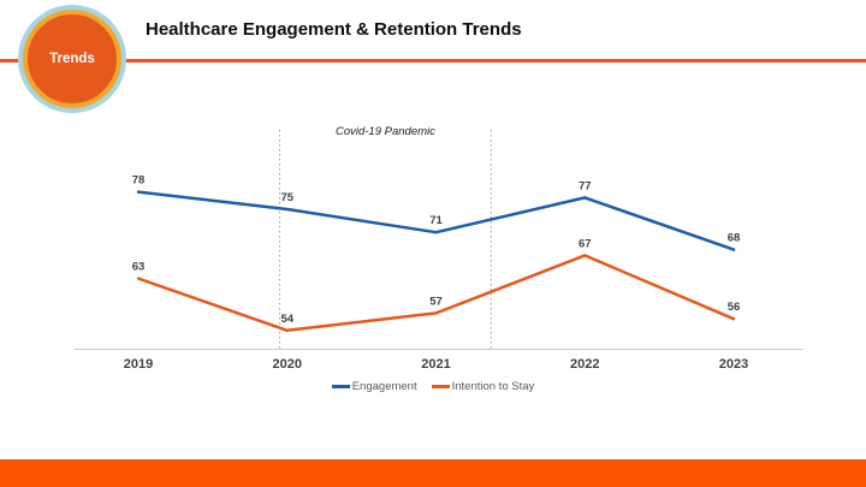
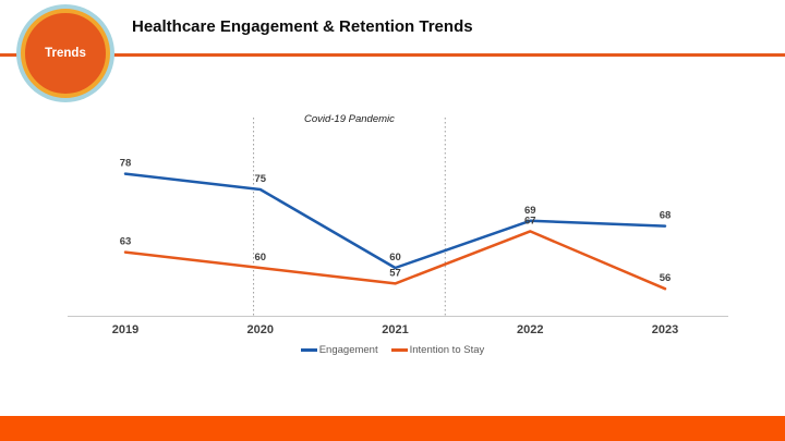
Intention to Stay/2020: 54 -> 60
Engagement/2021: 71 -> 60
Engagement/2022: 77 -> 69
